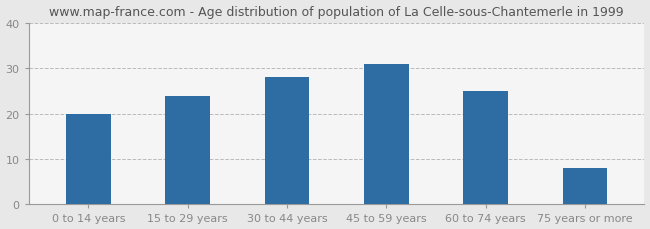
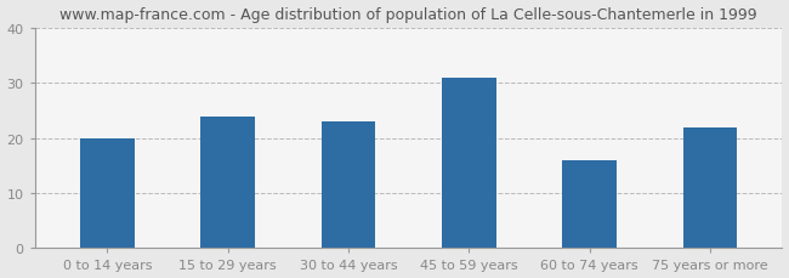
30 to 44 years: 28 -> 23
60 to 74 years: 25 -> 16
75 years or more: 8 -> 22
